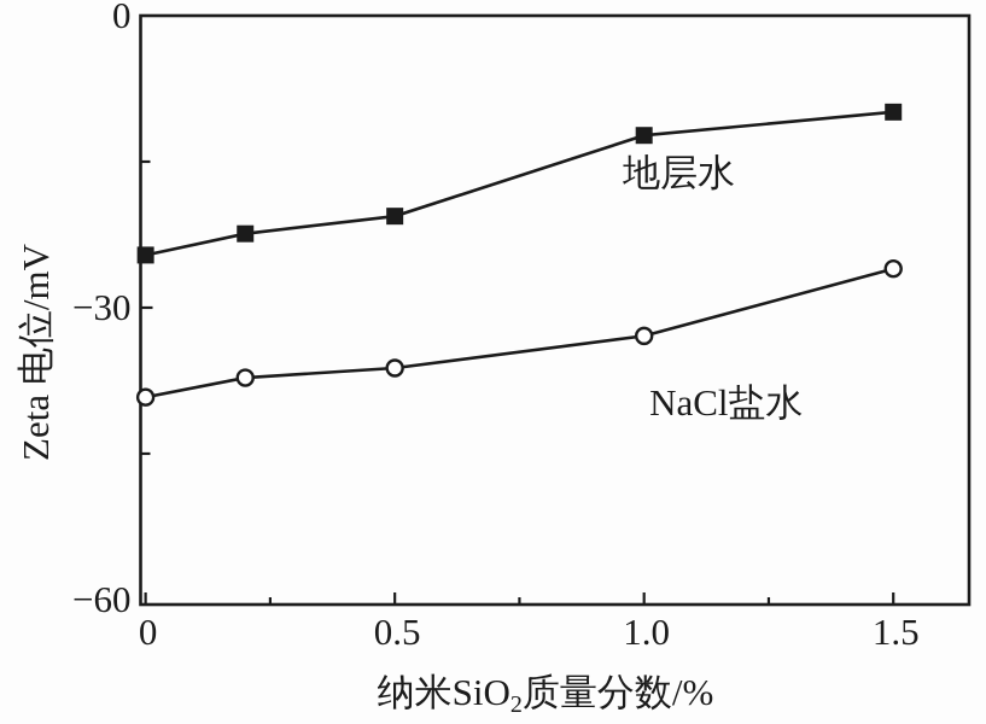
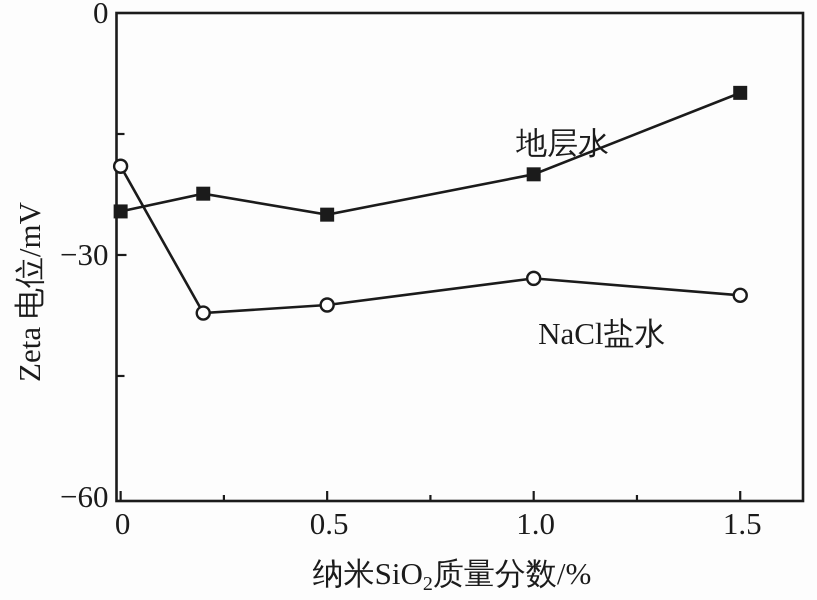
NaCl盐水/0: -39 -> -19
地层水/0.5: -21 -> -25
地层水/1.0: -12 -> -20
NaCl盐水/1.5: -26 -> -35
